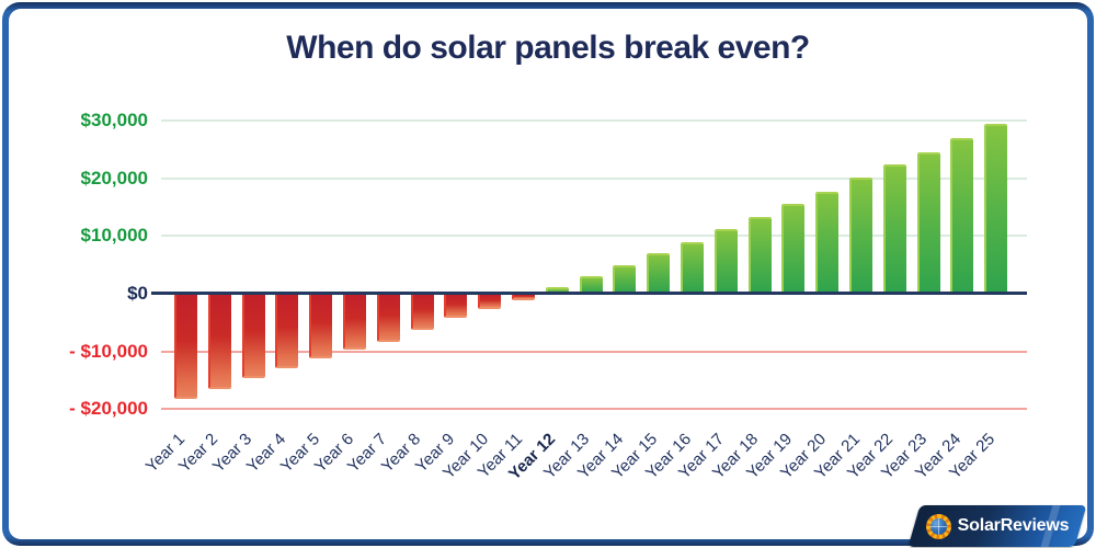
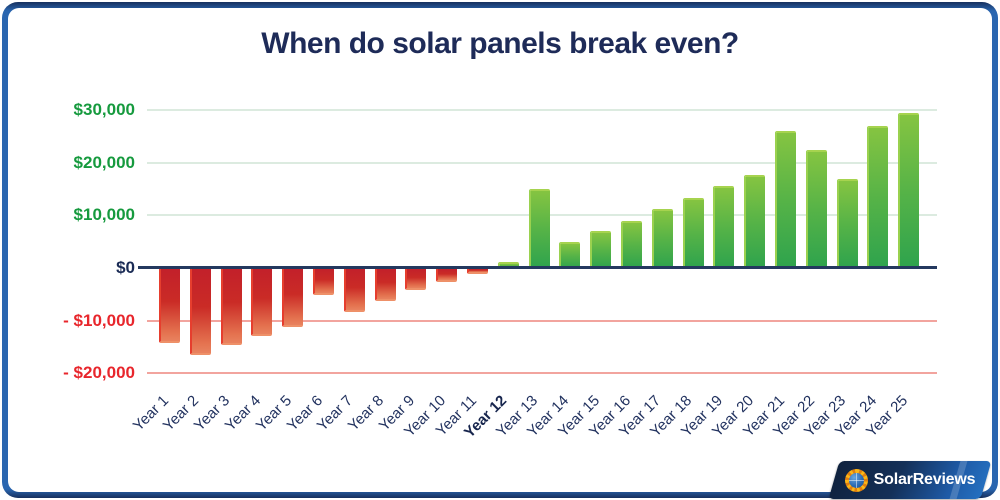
Year 1: -$18000 -> -$14000
Year 6: -$10000 -> -$5000
Year 13: $3000 -> $15000
Year 21: $20000 -> $26000
Year 23: $25000 -> $17000
